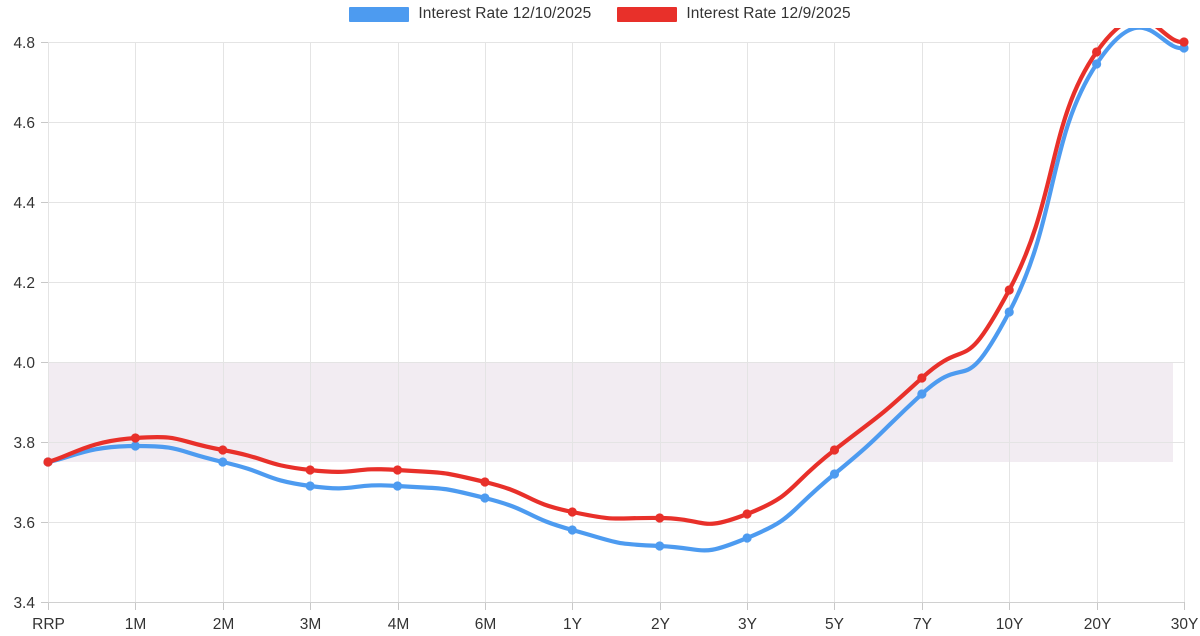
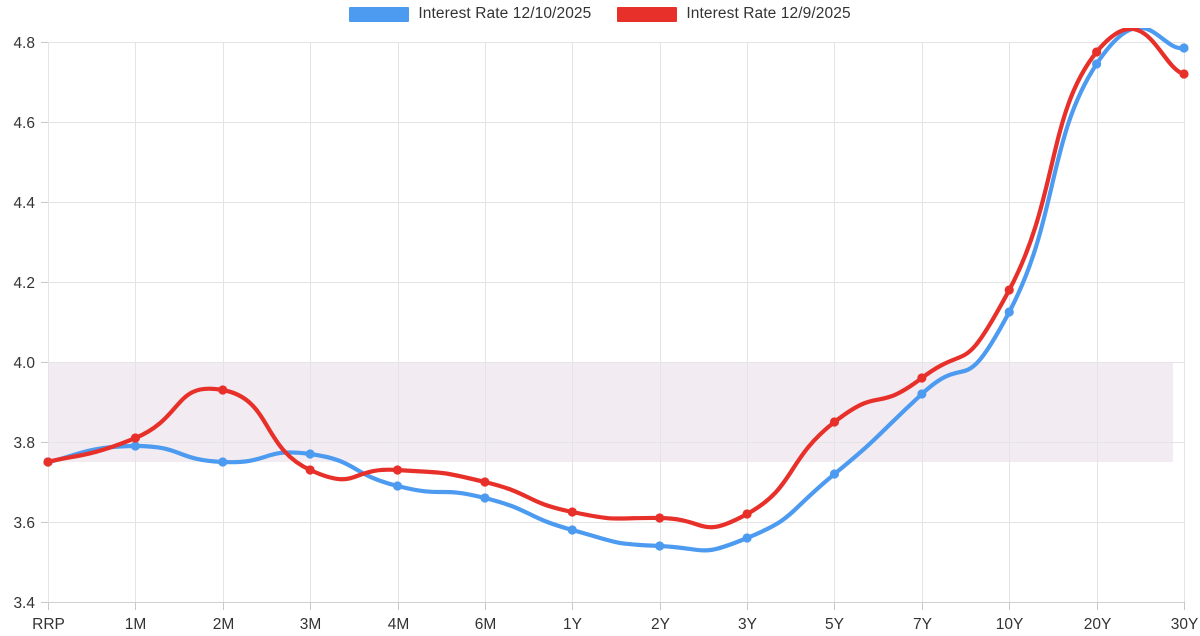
Interest Rate 12/9/2025/2M: 3.78 -> 3.93
Interest Rate 12/10/2025/3M: 3.69 -> 3.77
Interest Rate 12/9/2025/5Y: 3.78 -> 3.85
Interest Rate 12/9/2025/30Y: 4.80 -> 4.72
